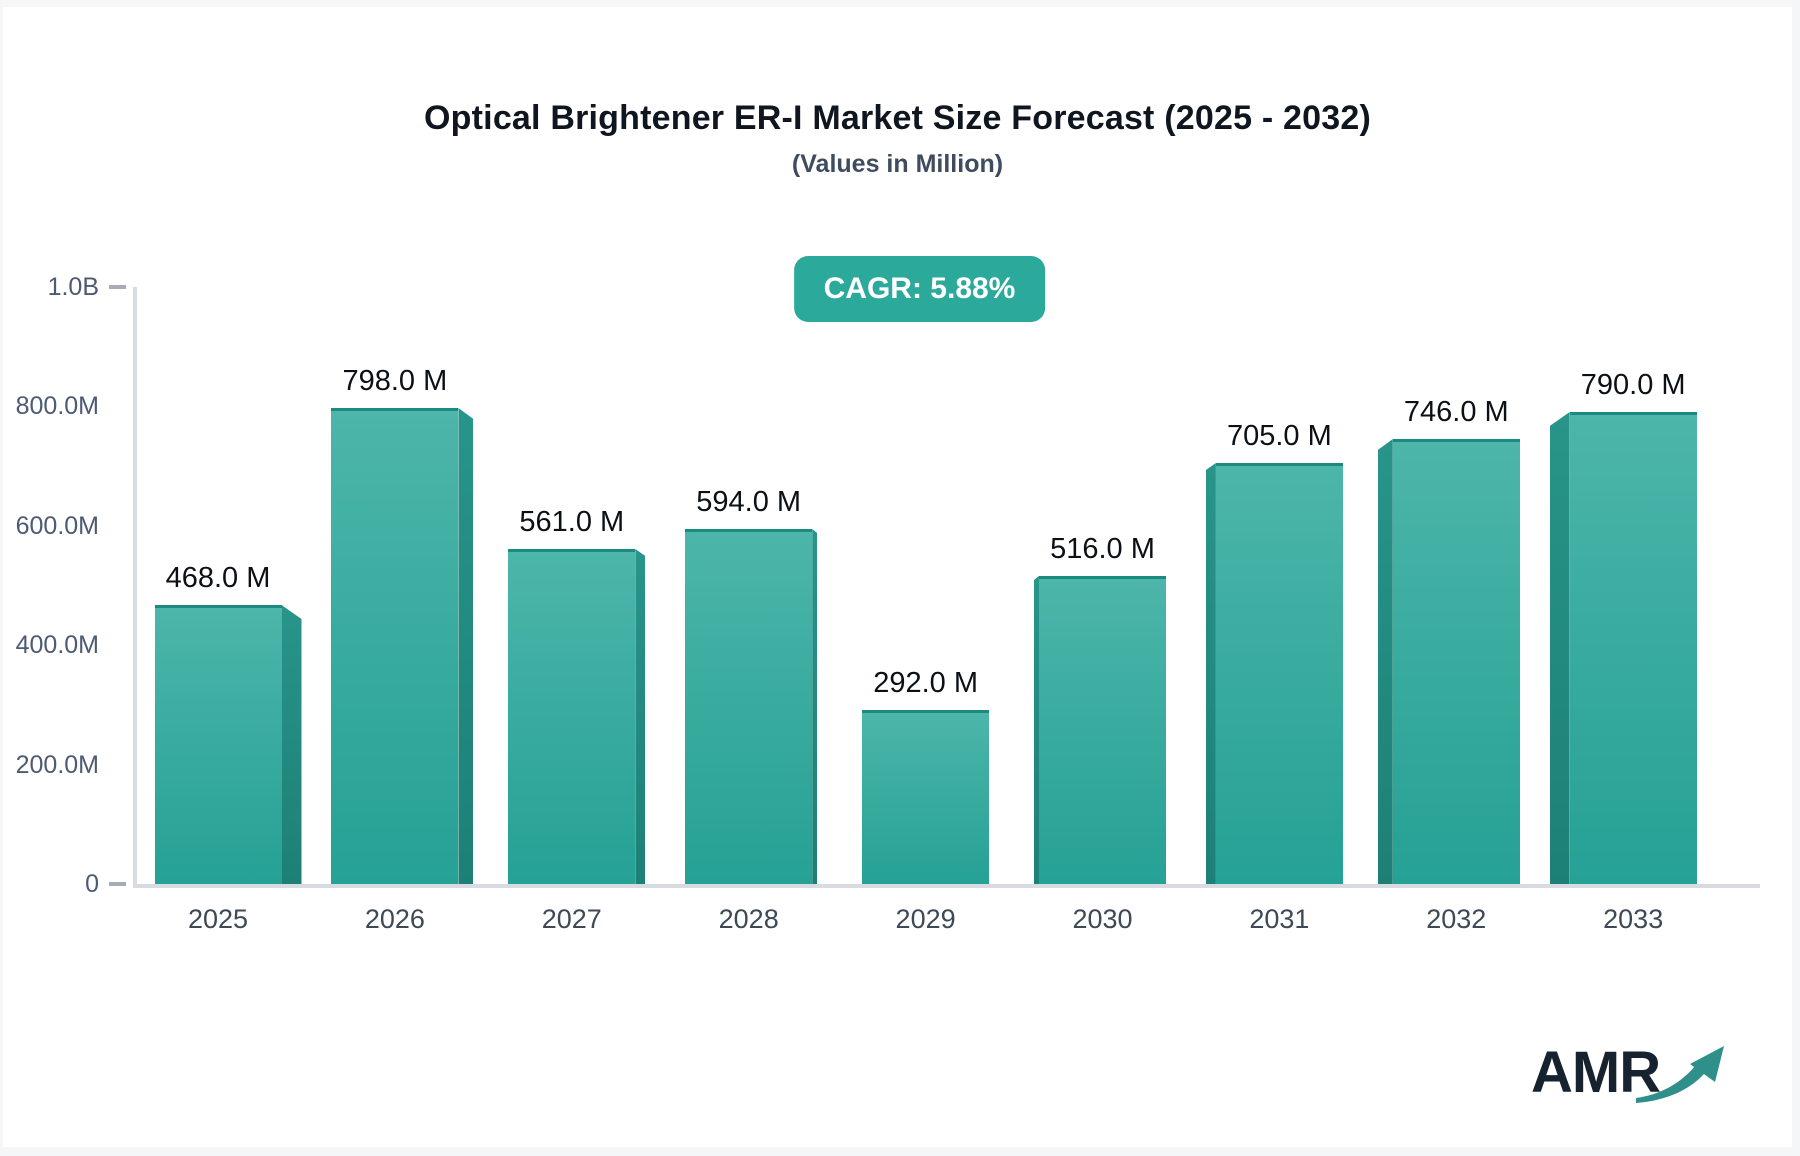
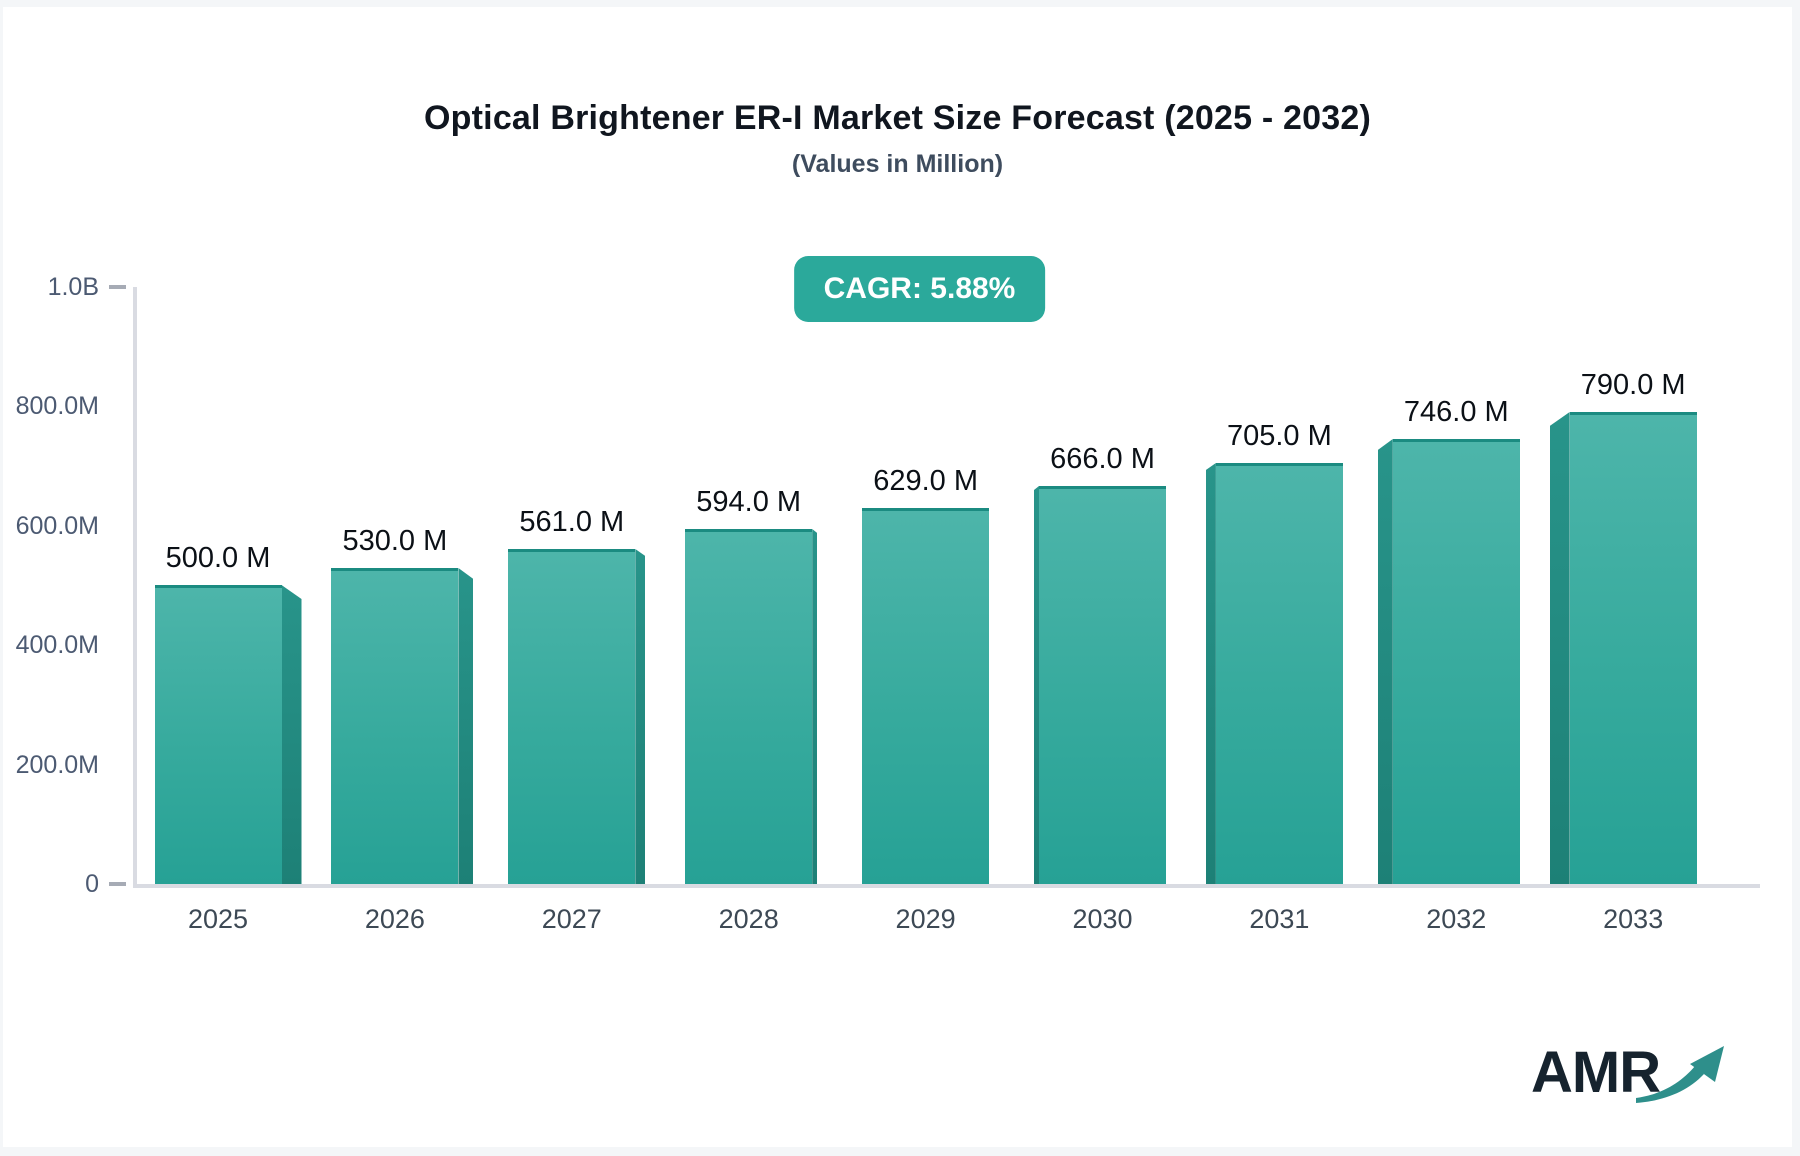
2025: 468.0 -> 500.0
2026: 798.0 -> 530.0
2029: 292.0 -> 629.0
2030: 516.0 -> 666.0
